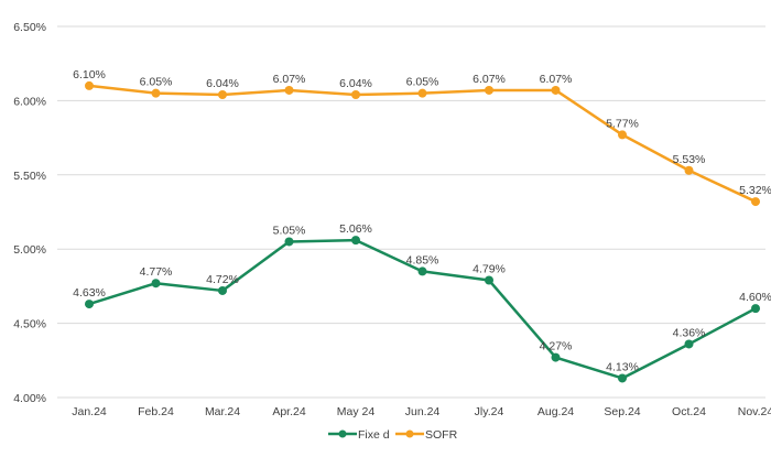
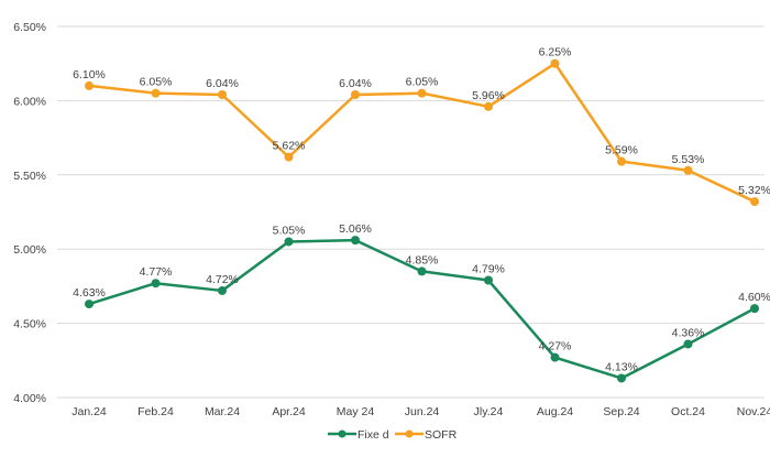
SOFR/Apr.24: 6.07% -> 5.62%
SOFR/Jly.24: 6.07% -> 5.96%
SOFR/Aug.24: 6.07% -> 6.25%
SOFR/Sep.24: 5.77% -> 5.59%
